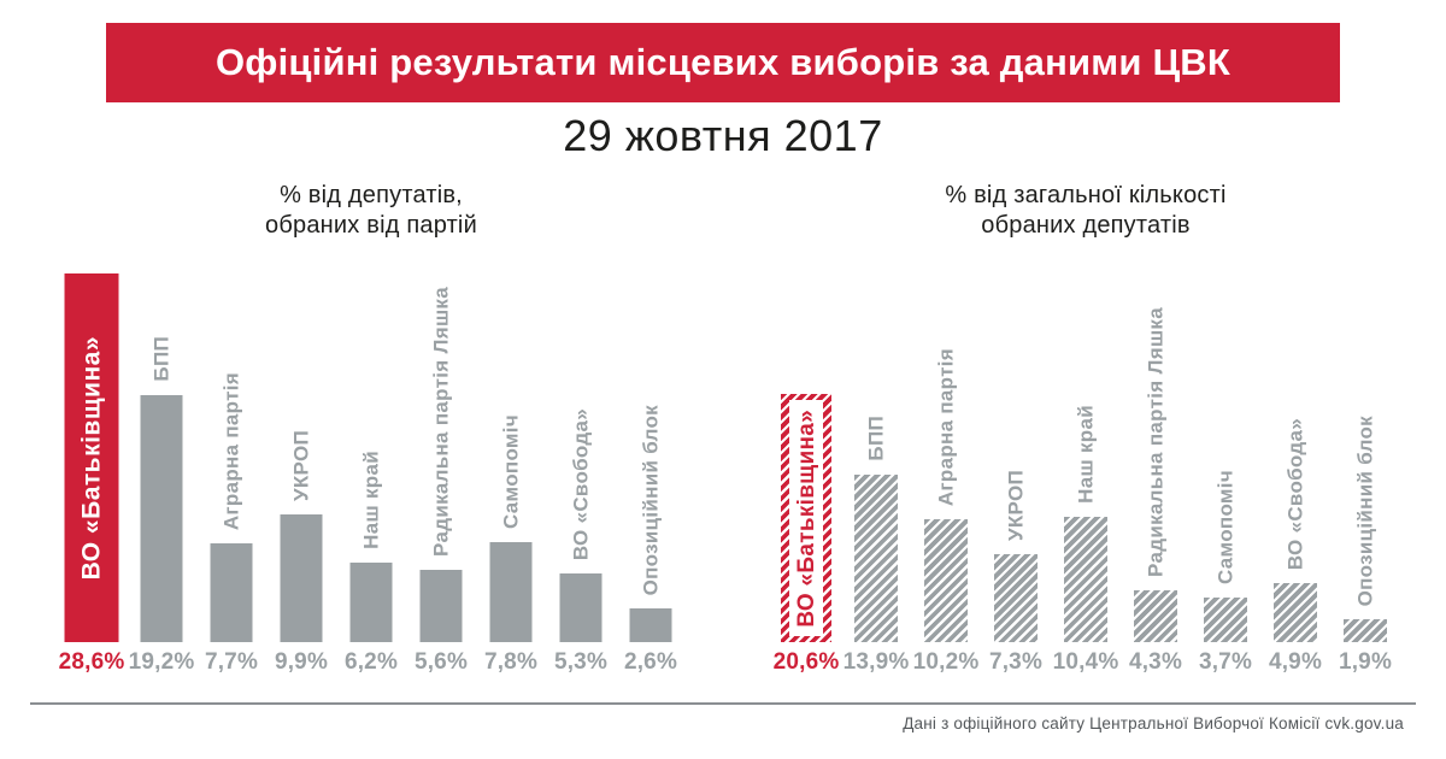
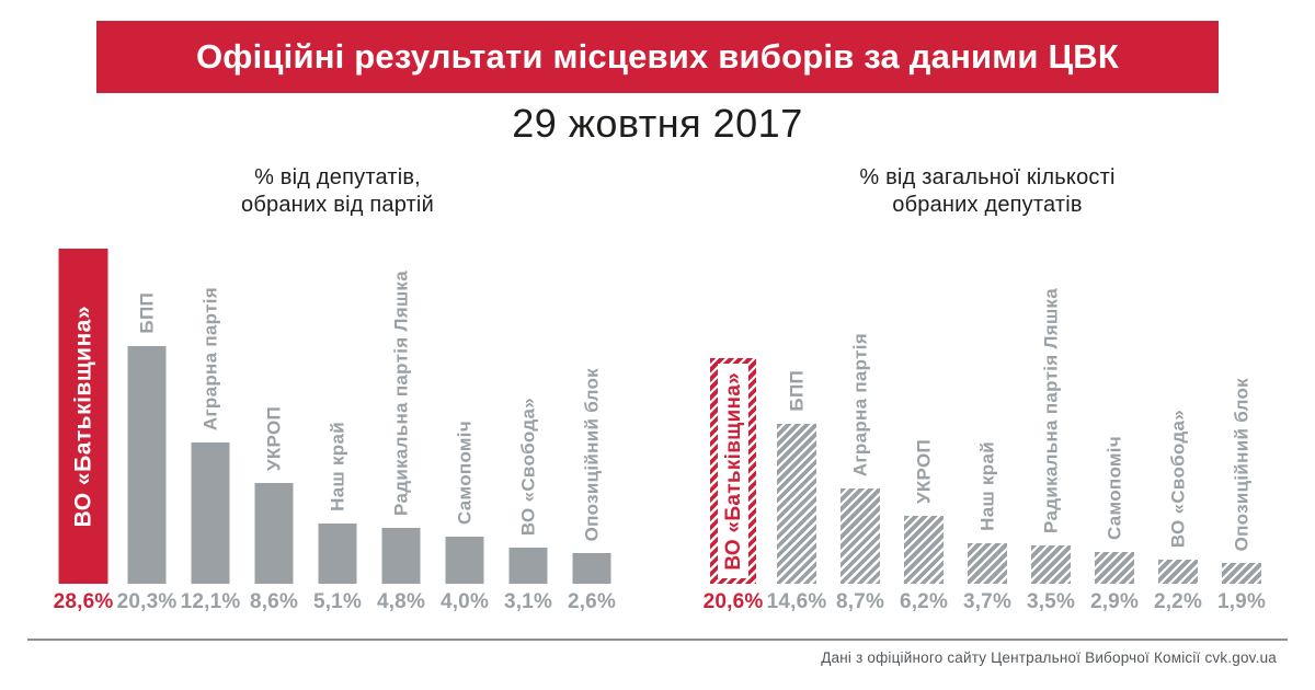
% від депутатів, обраних від партій/БПП: 19,2% -> 20,3%
% від депутатів, обраних від партій/Аграрна партія: 7,7% -> 12,1%
% від депутатів, обраних від партій/УКРОП: 9,9% -> 8,6%
% від депутатів, обраних від партій/Наш край: 6,2% -> 5,1%
% від депутатів, обраних від партій/Радикальна партія Ляшка: 5,6% -> 4,8%
% від депутатів, обраних від партій/Самопоміч: 7,8% -> 4,0%
% від депутатів, обраних від партій/ВО «Свобода»: 5,3% -> 3,1%
% від загальної кількості обраних депутатів/БПП: 13,9% -> 14,6%
% від загальної кількості обраних депутатів/Аграрна партія: 10,2% -> 8,7%
% від загальної кількості обраних депутатів/УКРОП: 7,3% -> 6,2%
% від загальної кількості обраних депутатів/Наш край: 10,4% -> 3,7%
% від загальної кількості обраних депутатів/Радикальна партія Ляшка: 4,3% -> 3,5%
% від загальної кількості обраних депутатів/Самопоміч: 3,7% -> 2,9%
% від загальної кількості обраних депутатів/ВО «Свобода»: 4,9% -> 2,2%
